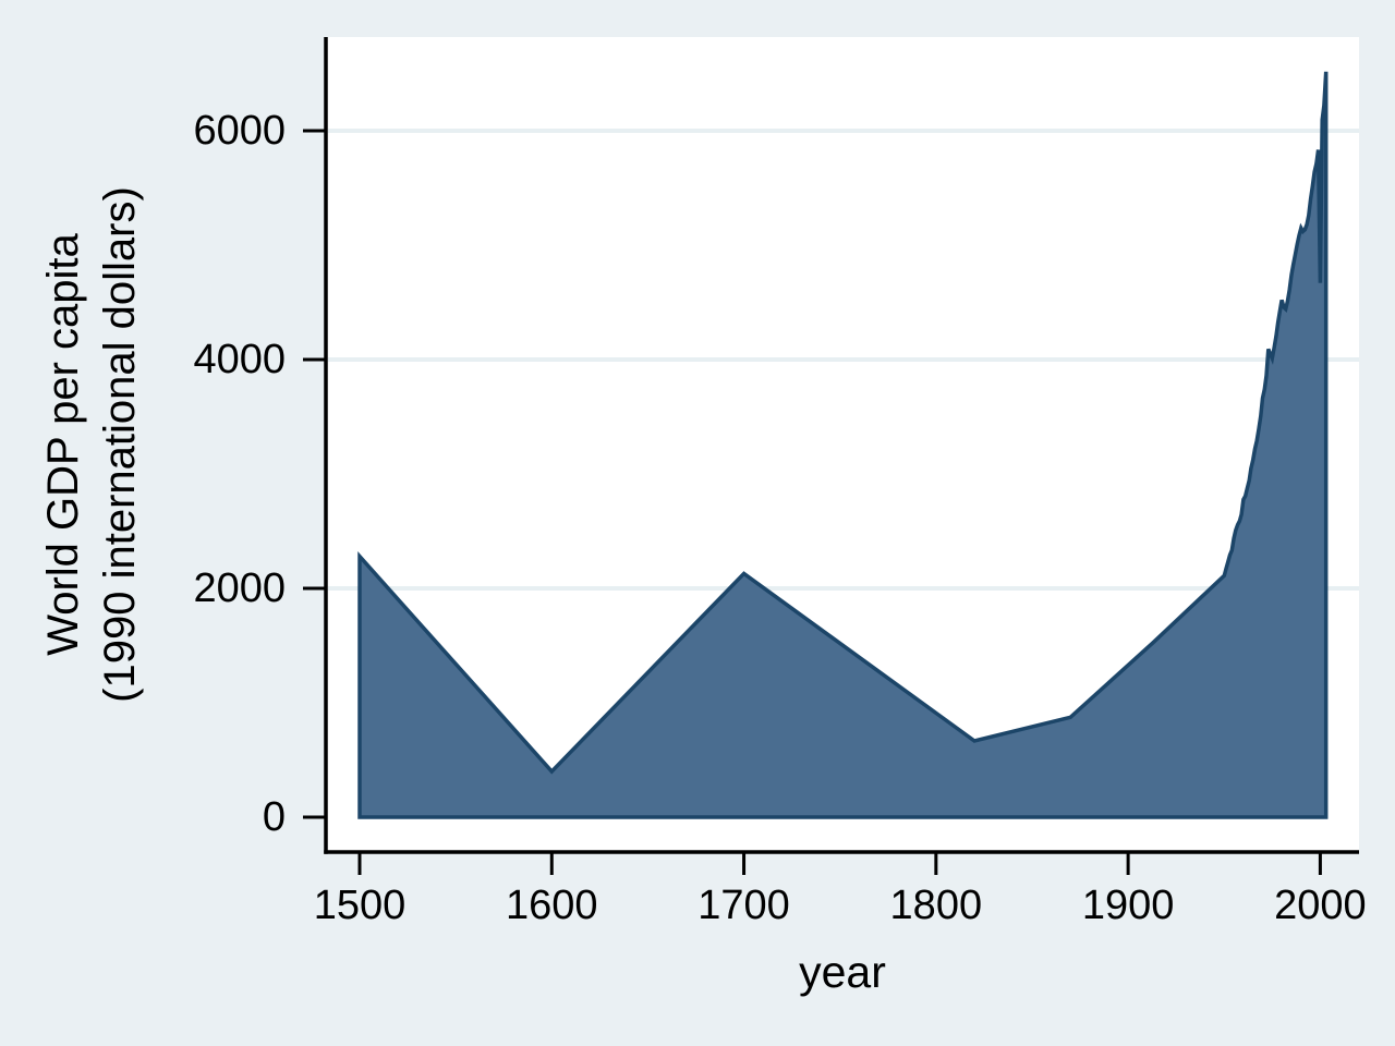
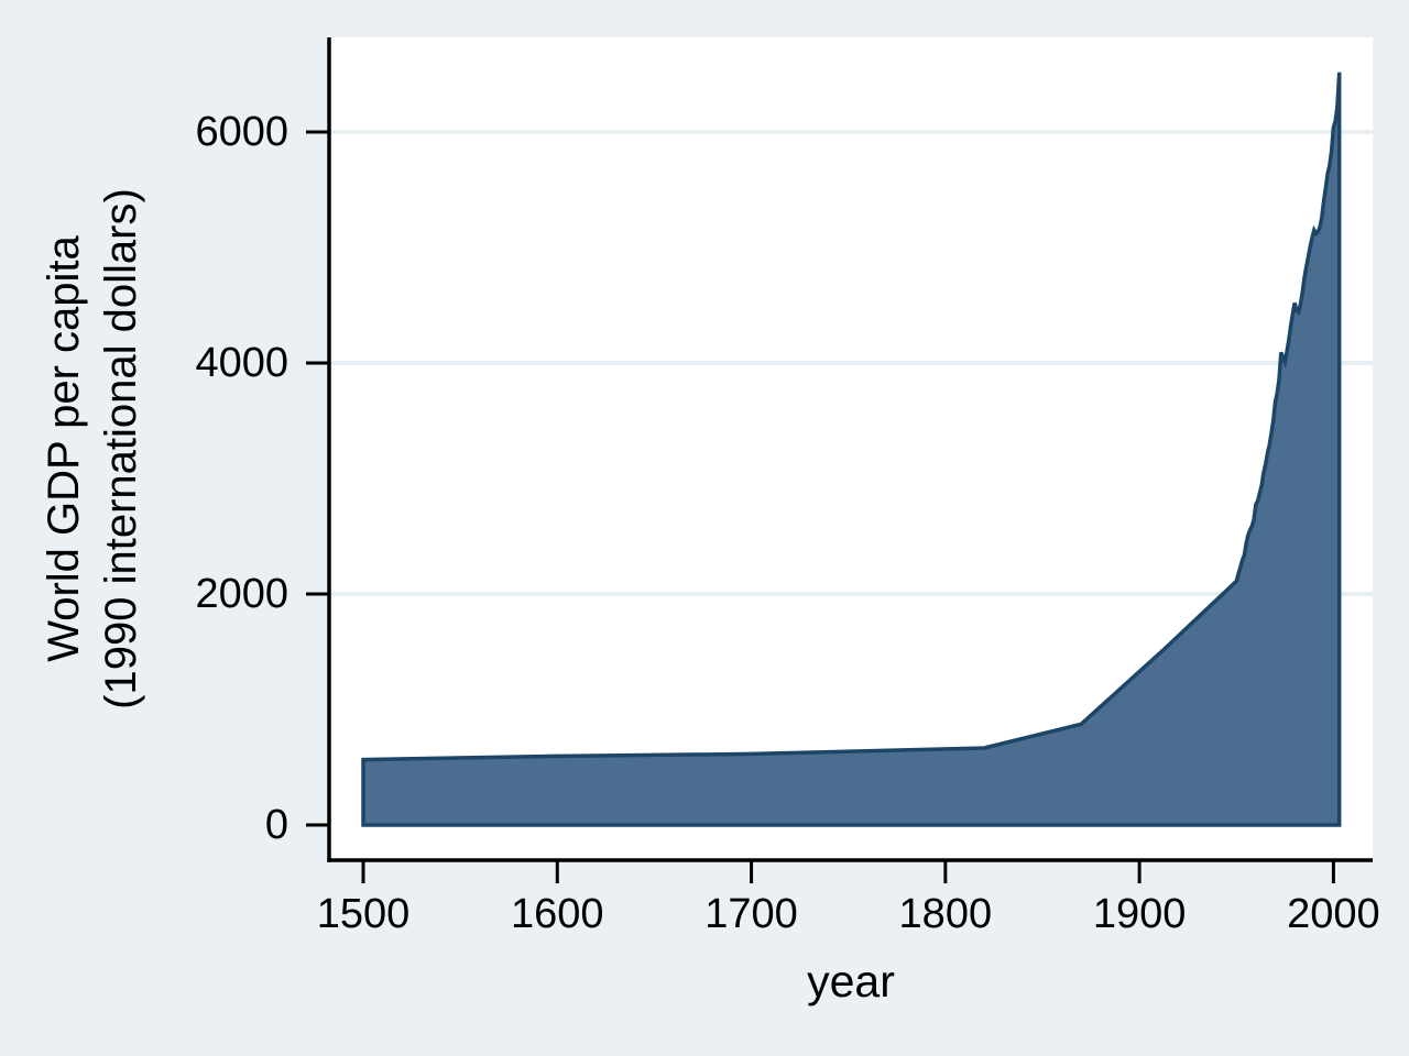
1500: 2280 -> 570
1600: 400 -> 600
1700: 2130 -> 620
2000: 4670 -> 6040
